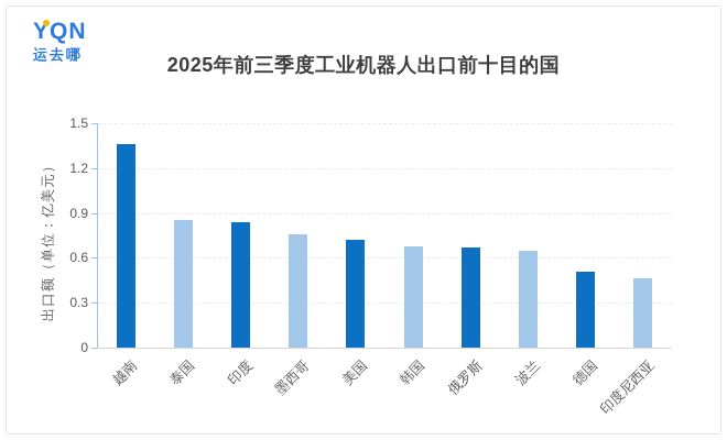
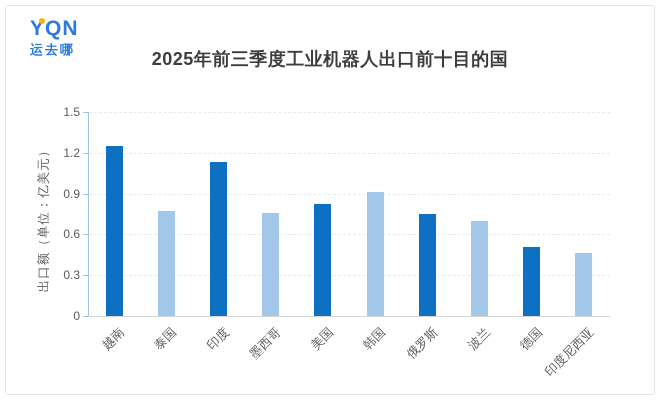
越南: 1.36 -> 1.25
泰国: 0.85 -> 0.77
印度: 0.84 -> 1.13
美国: 0.72 -> 0.82
韩国: 0.68 -> 0.91
俄罗斯: 0.67 -> 0.75
波兰: 0.65 -> 0.70
